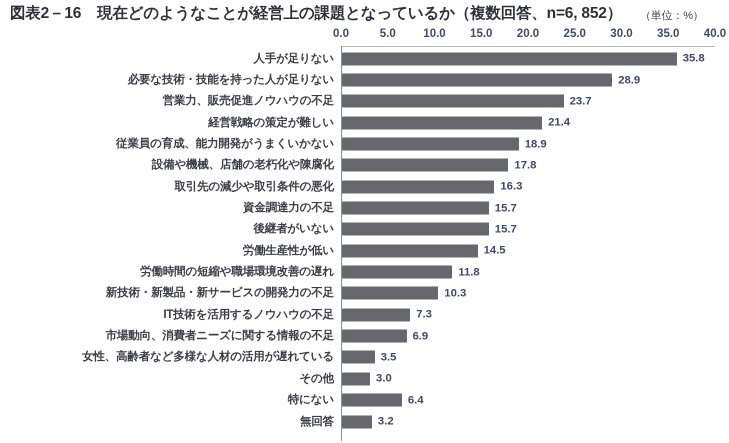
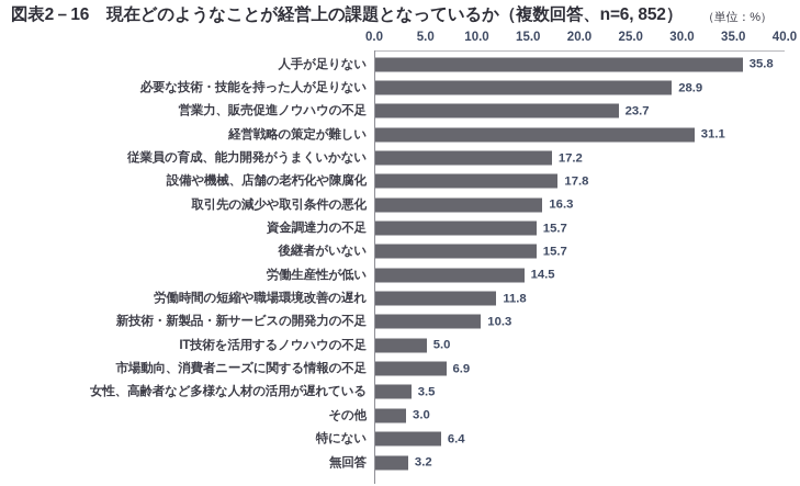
経営戦略の策定が難しい: 21.4 -> 31.1
従業員の育成、能力開発がうまくいかない: 18.9 -> 17.2
IT技術を活用するノウハウの不足: 7.3 -> 5.0
